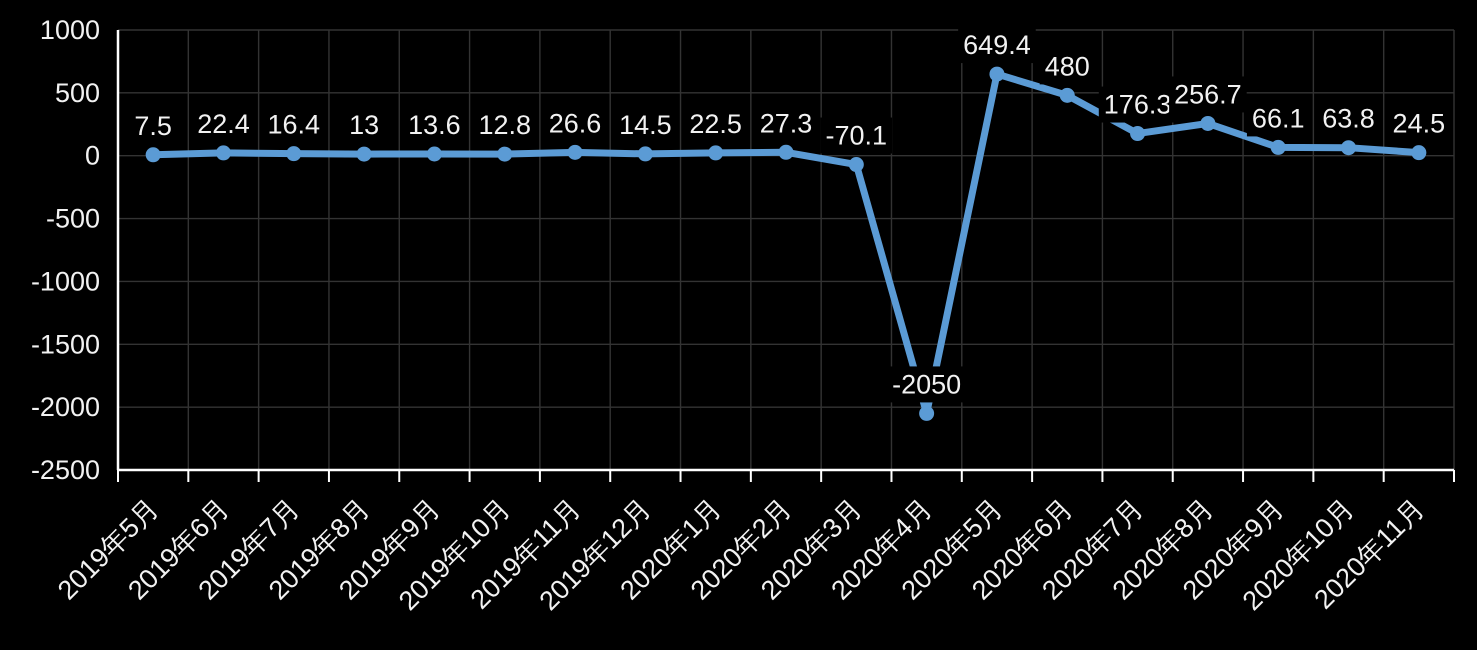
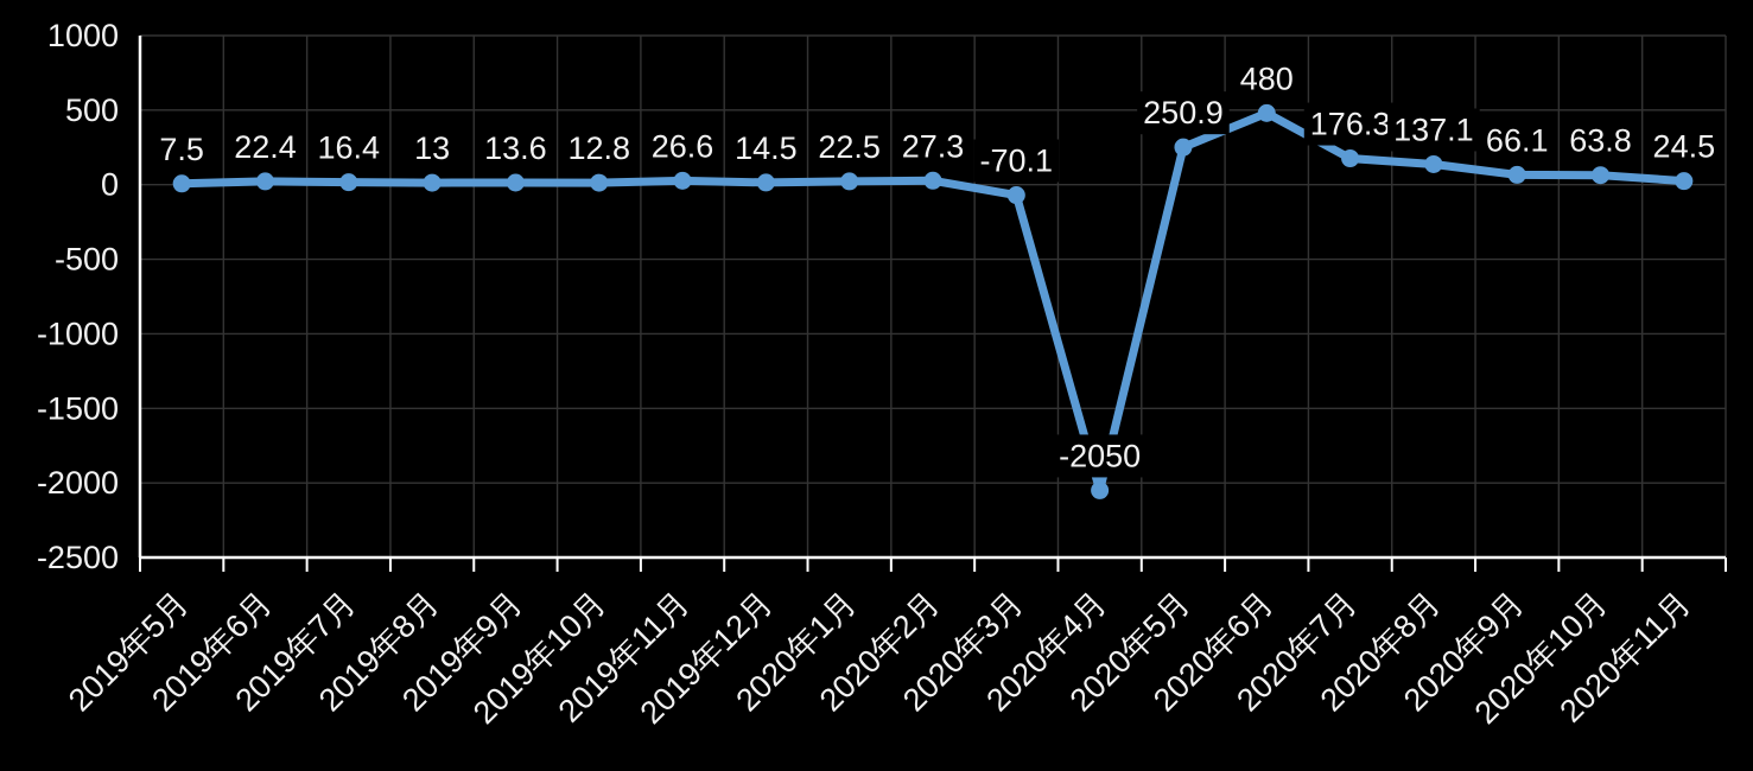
2020年5月: 649.4 -> 250.9
2020年8月: 256.7 -> 137.1
